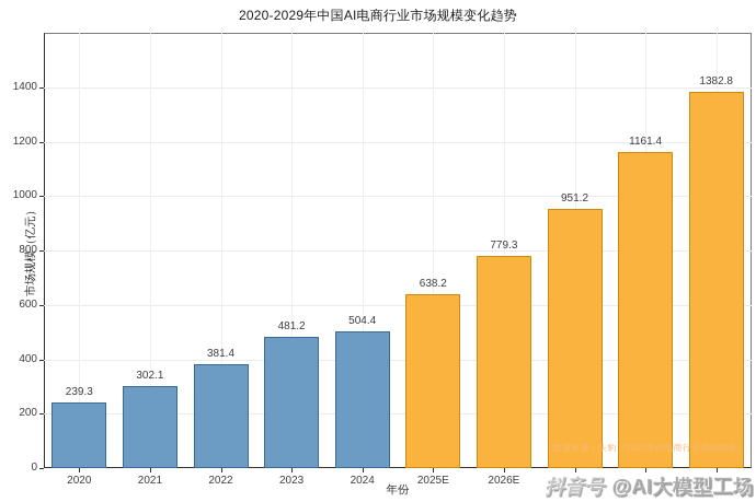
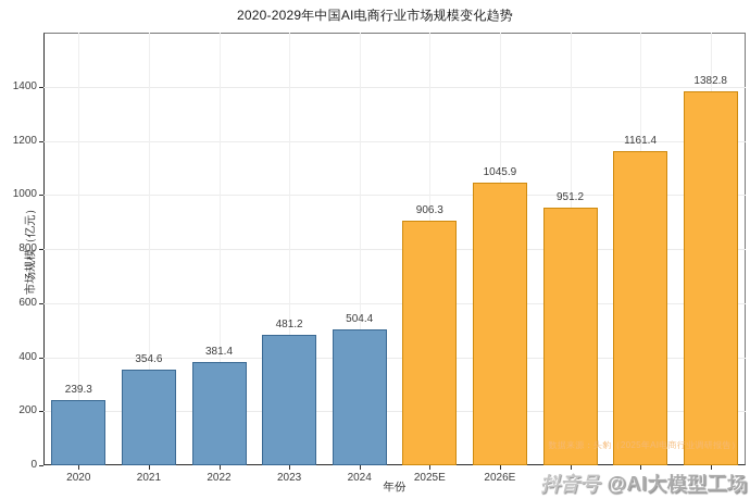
2021: 302.1 -> 354.6
2025E: 638.2 -> 906.3
2026E: 779.3 -> 1045.9
